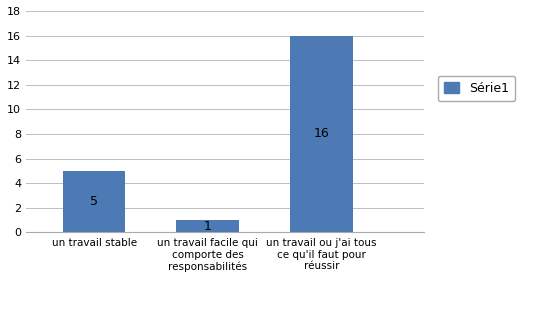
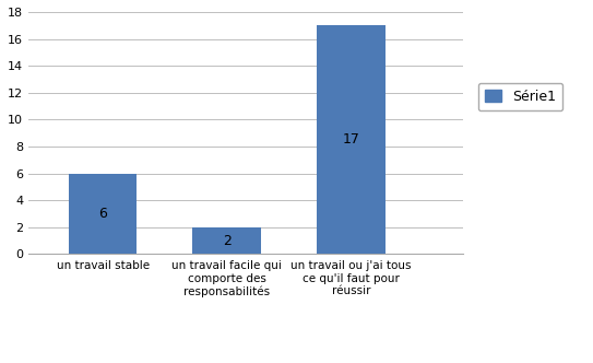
un travail stable: 5 -> 6
un travail facile qui comporte des responsabilités: 1 -> 2
un travail ou j'ai tous ce qu'il faut pour réussir: 16 -> 17
